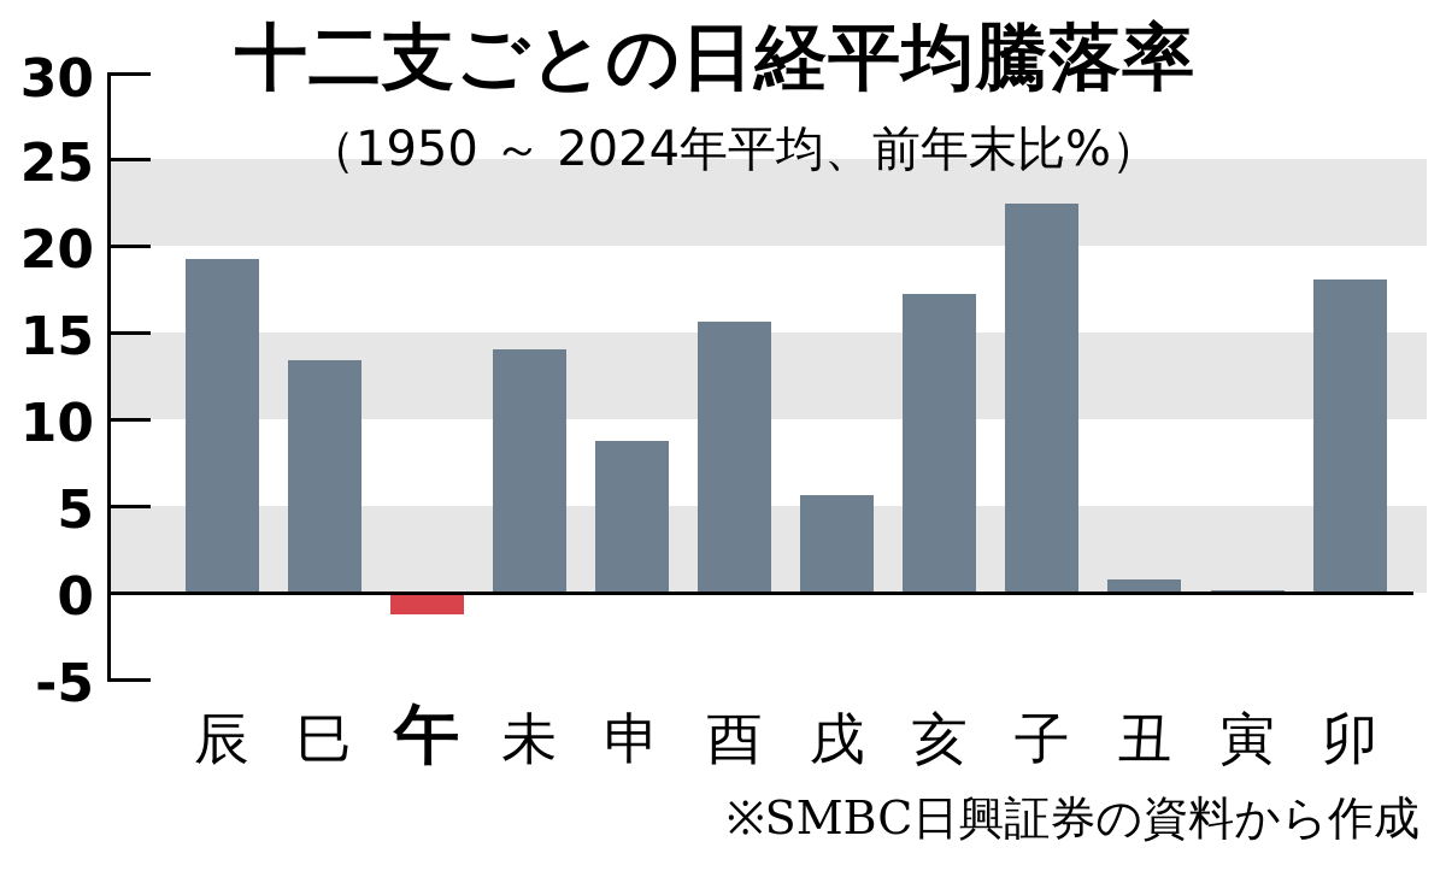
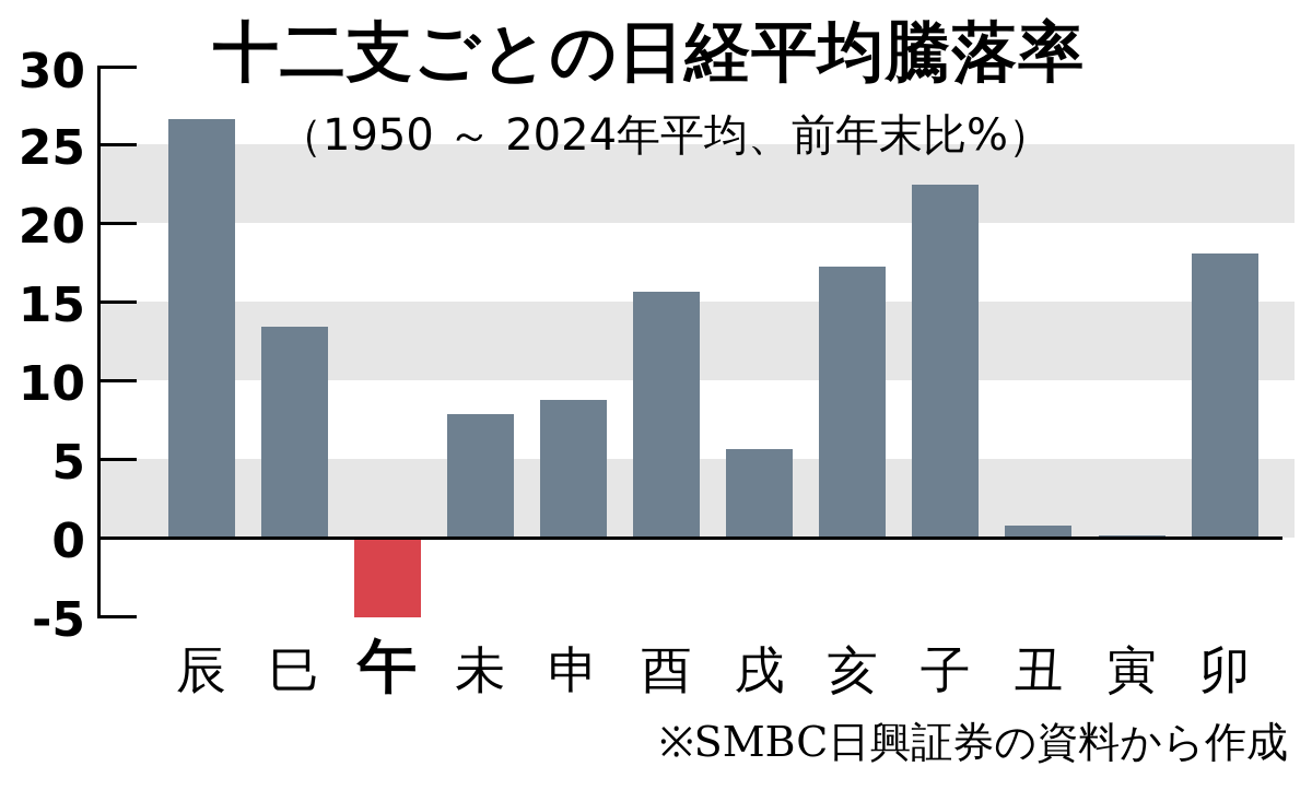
辰: 19.3 -> 26.7
午: -1.2 -> -5.0
未: 14.1 -> 7.9
